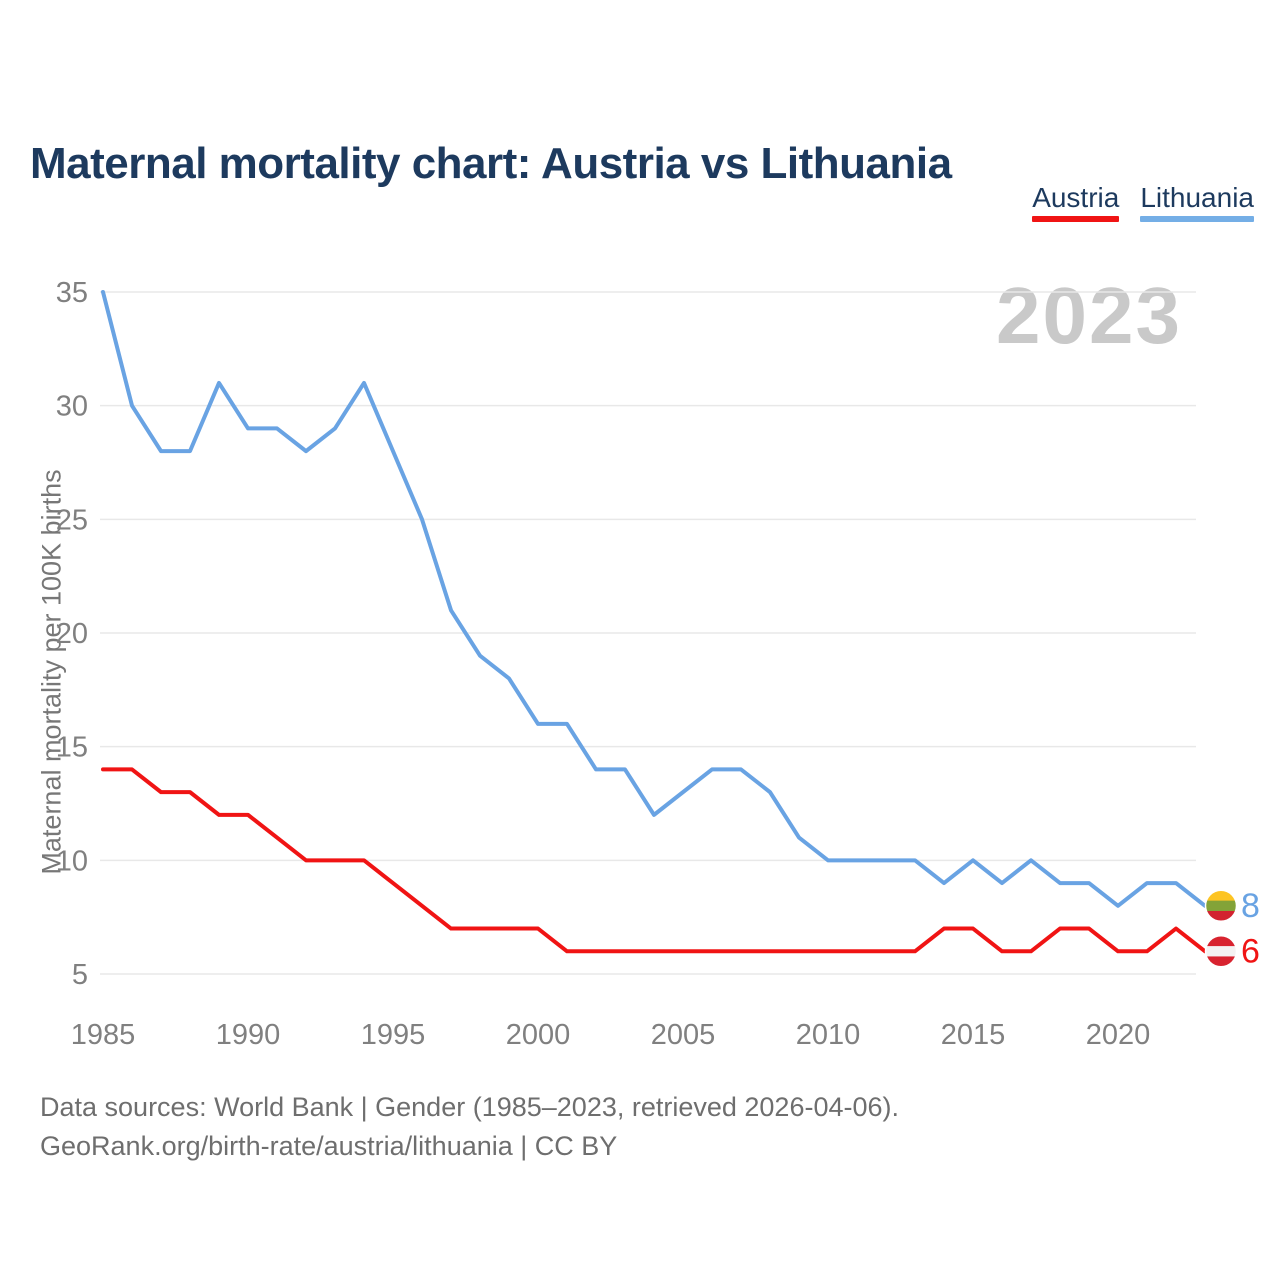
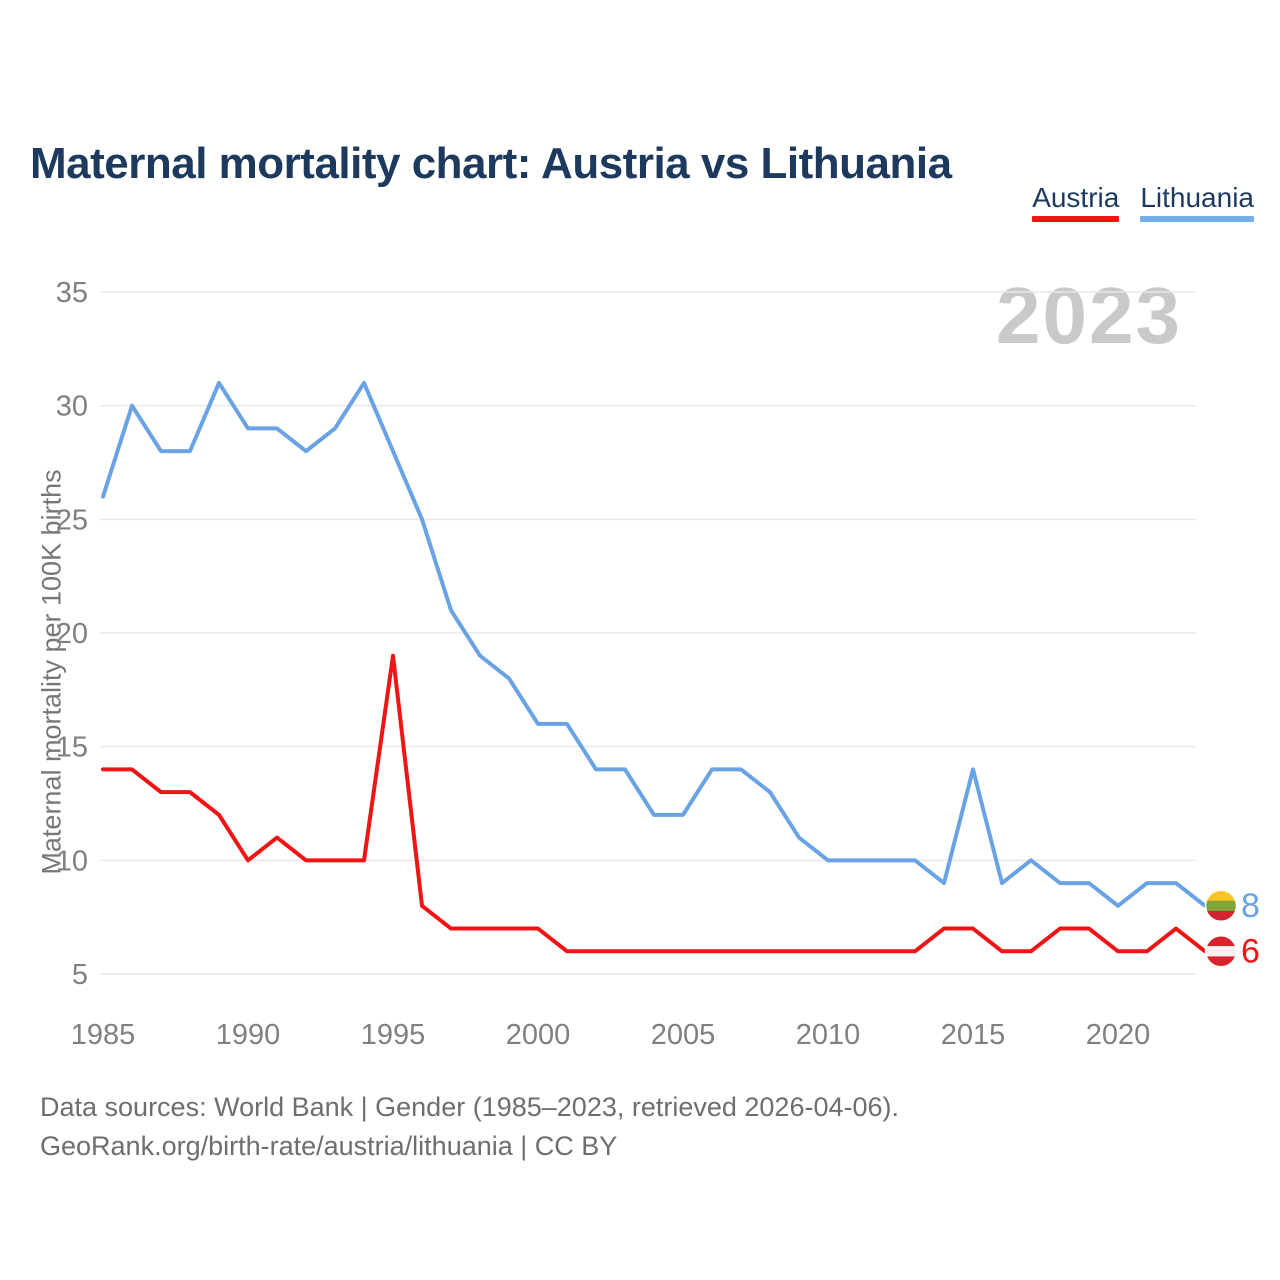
Lithuania/1985: 35 -> 26
Austria/1990: 12 -> 10
Austria/1995: 9 -> 19
Lithuania/2005: 13 -> 12
Lithuania/2015: 10 -> 14
